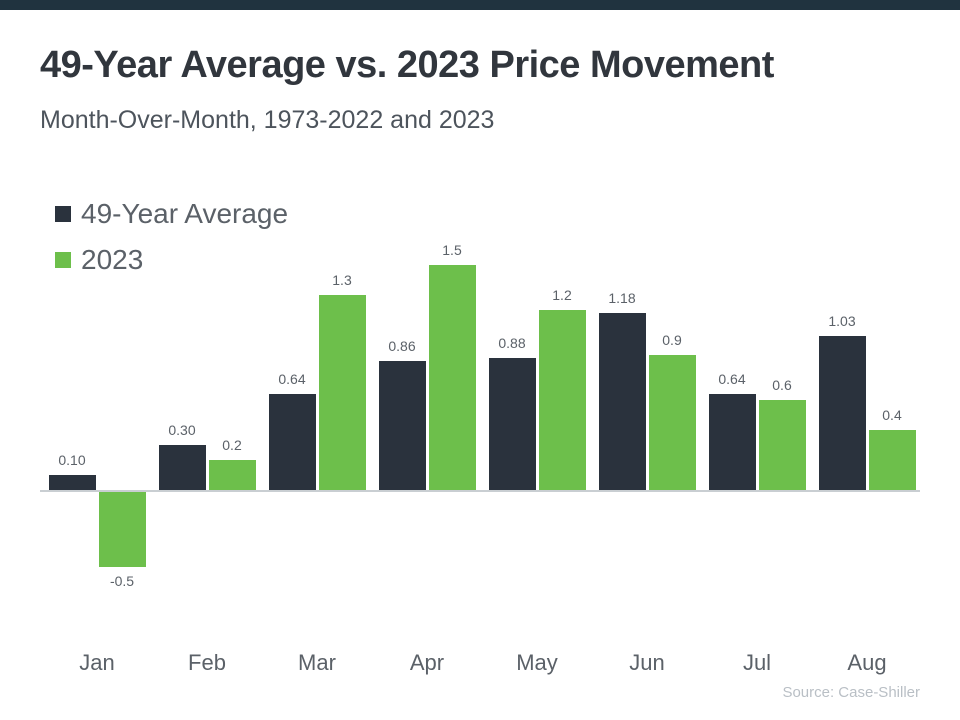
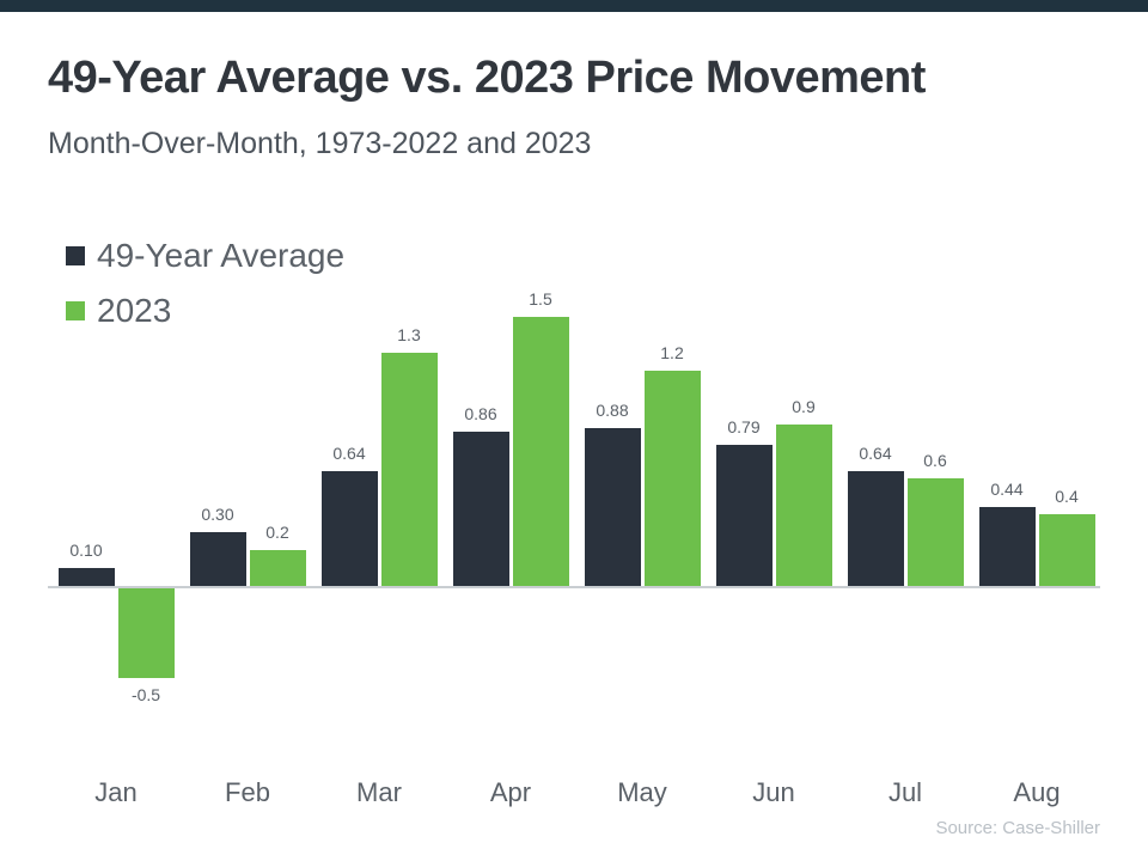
49-Year Average/Jun: 1.18 -> 0.79
49-Year Average/Aug: 1.03 -> 0.44
